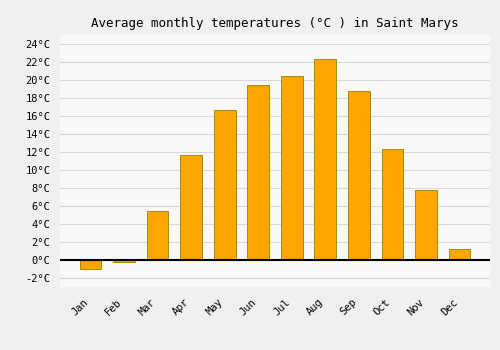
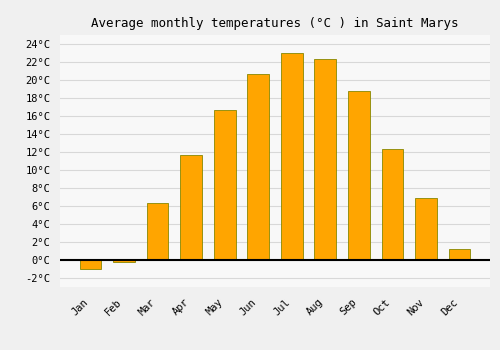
Mar: 5.4°C -> 6.3°C
Jun: 19.4°C -> 20.7°C
Jul: 20.4°C -> 23.0°C
Nov: 7.8°C -> 6.9°C
